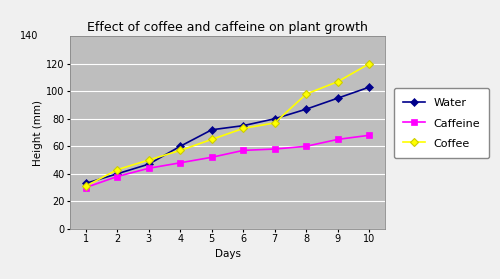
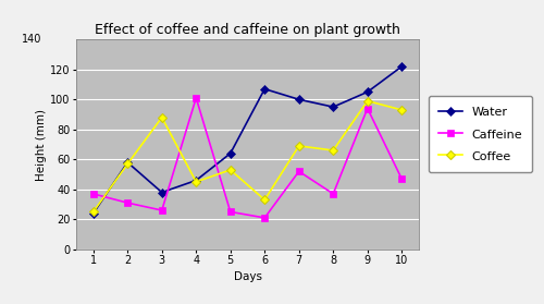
Water/1: 33 -> 24
Caffeine/1: 30 -> 37
Coffee/1: 31 -> 25
Water/2: 40 -> 58
Caffeine/2: 38 -> 31
Coffee/2: 43 -> 57
Water/3: 47 -> 38
Caffeine/3: 44 -> 26
Coffee/3: 50 -> 88
Water/4: 60 -> 46
Caffeine/4: 48 -> 101
Coffee/4: 57 -> 45
Water/5: 72 -> 64
Caffeine/5: 52 -> 25
Coffee/5: 65 -> 53
Water/6: 75 -> 107
Caffeine/6: 57 -> 21
Coffee/6: 73 -> 33
Water/7: 80 -> 100
Caffeine/7: 58 -> 52
Coffee/7: 77 -> 69
Water/8: 87 -> 95
Caffeine/8: 60 -> 37
Coffee/8: 98 -> 66
Water/9: 95 -> 105
Caffeine/9: 65 -> 94
Coffee/9: 107 -> 99
Water/10: 103 -> 122
Caffeine/10: 68 -> 47
Coffee/10: 120 -> 93
